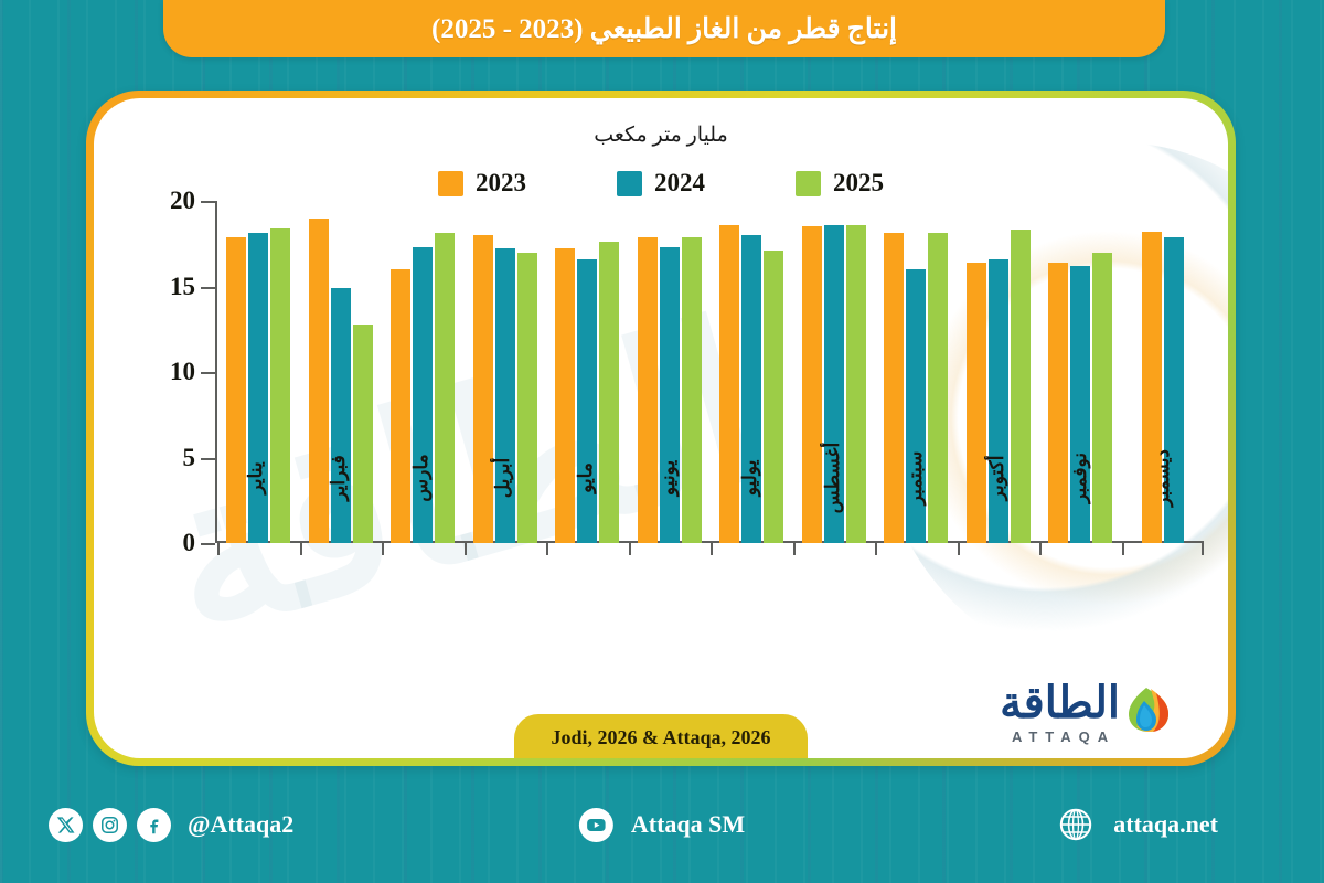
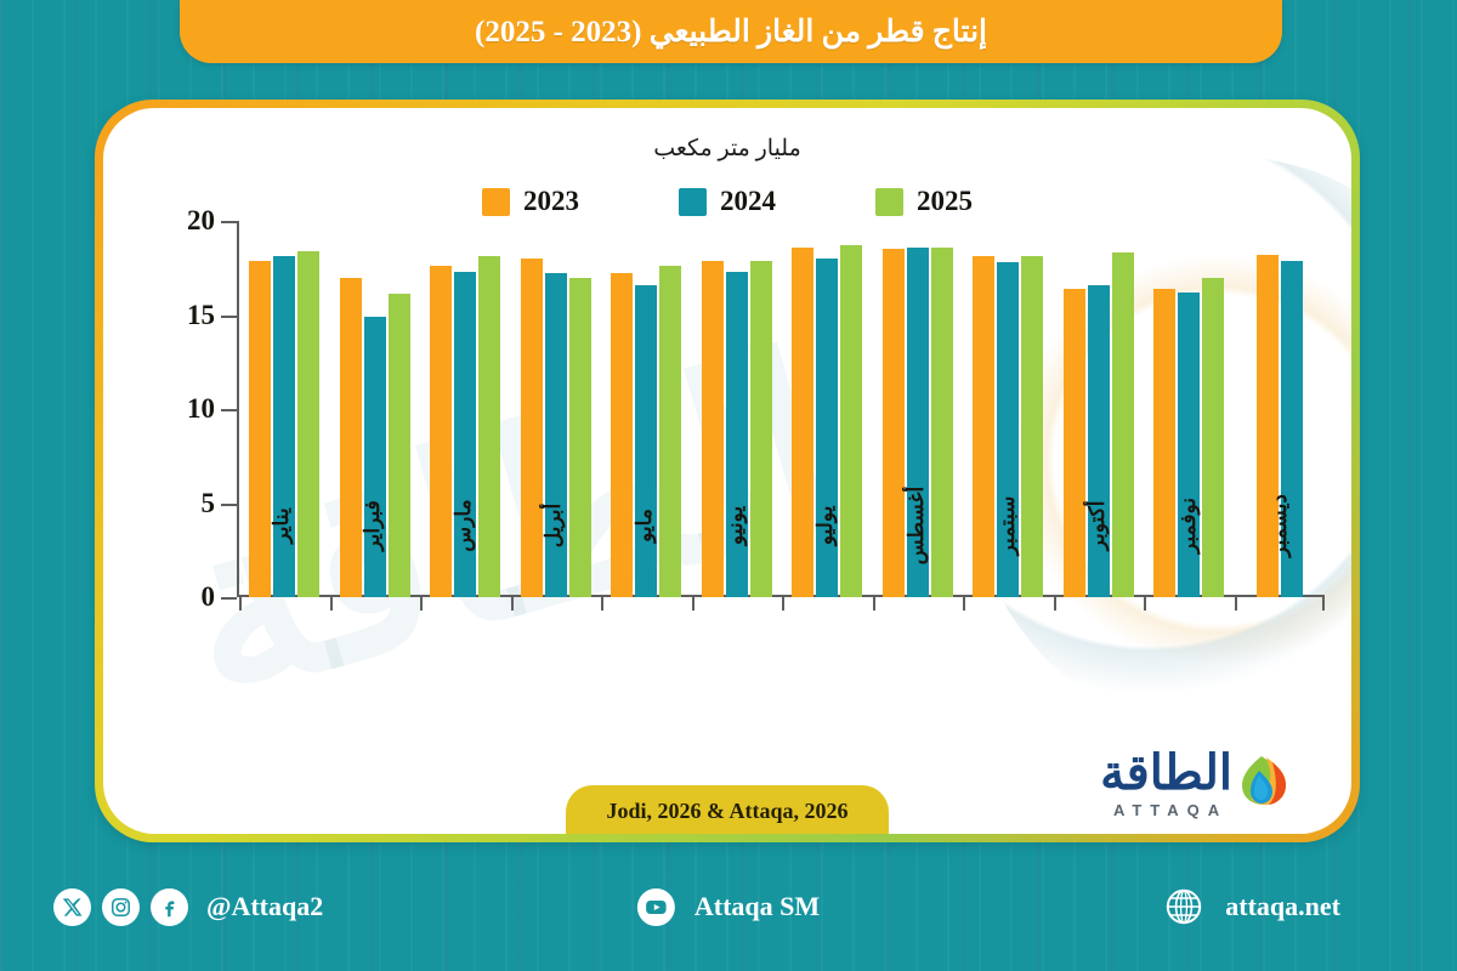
2023/فبراير: 19.0 -> 17.0
2025/فبراير: 12.8 -> 16.1
2023/مارس: 16.0 -> 17.6
2025/يوليو: 17.1 -> 18.7
2024/سبتمبر: 16.0 -> 17.8
